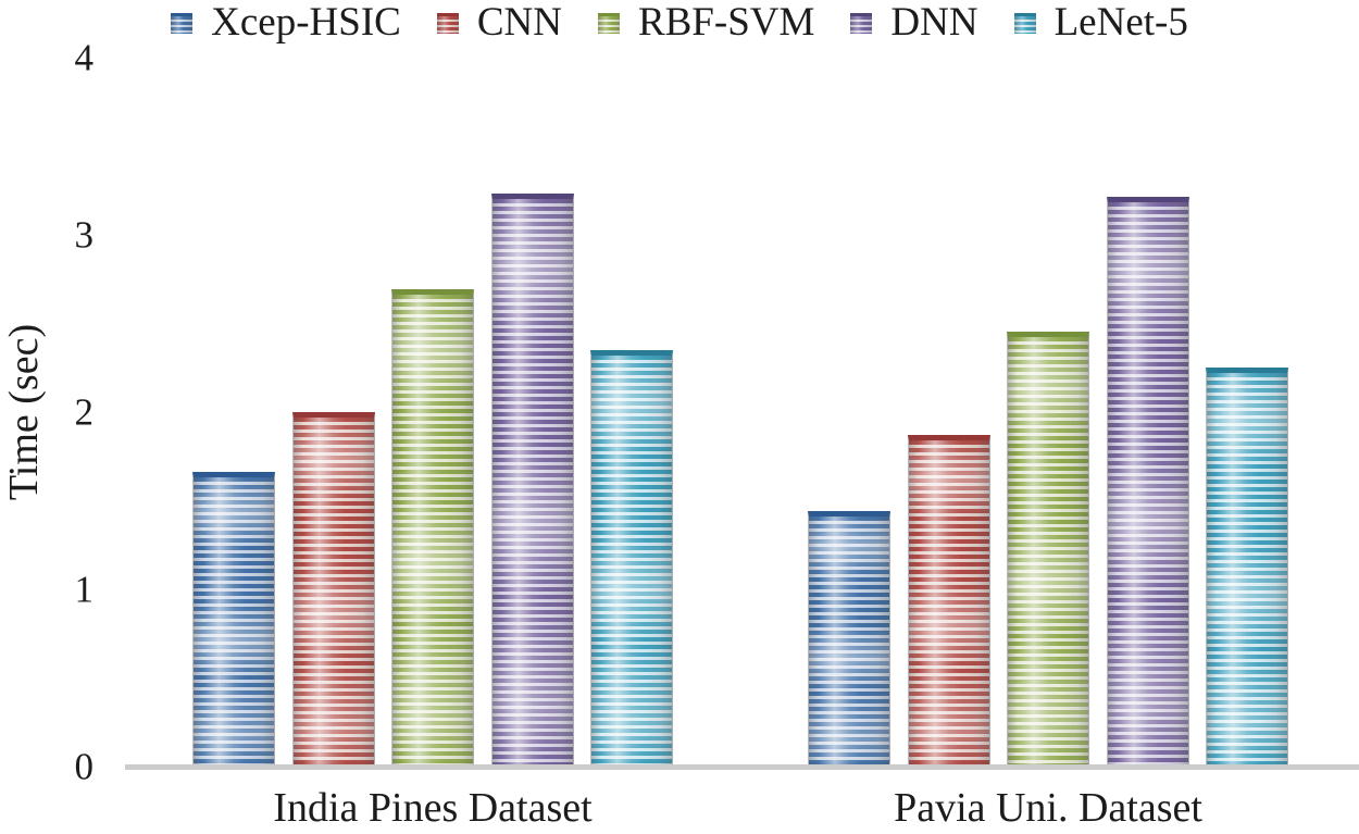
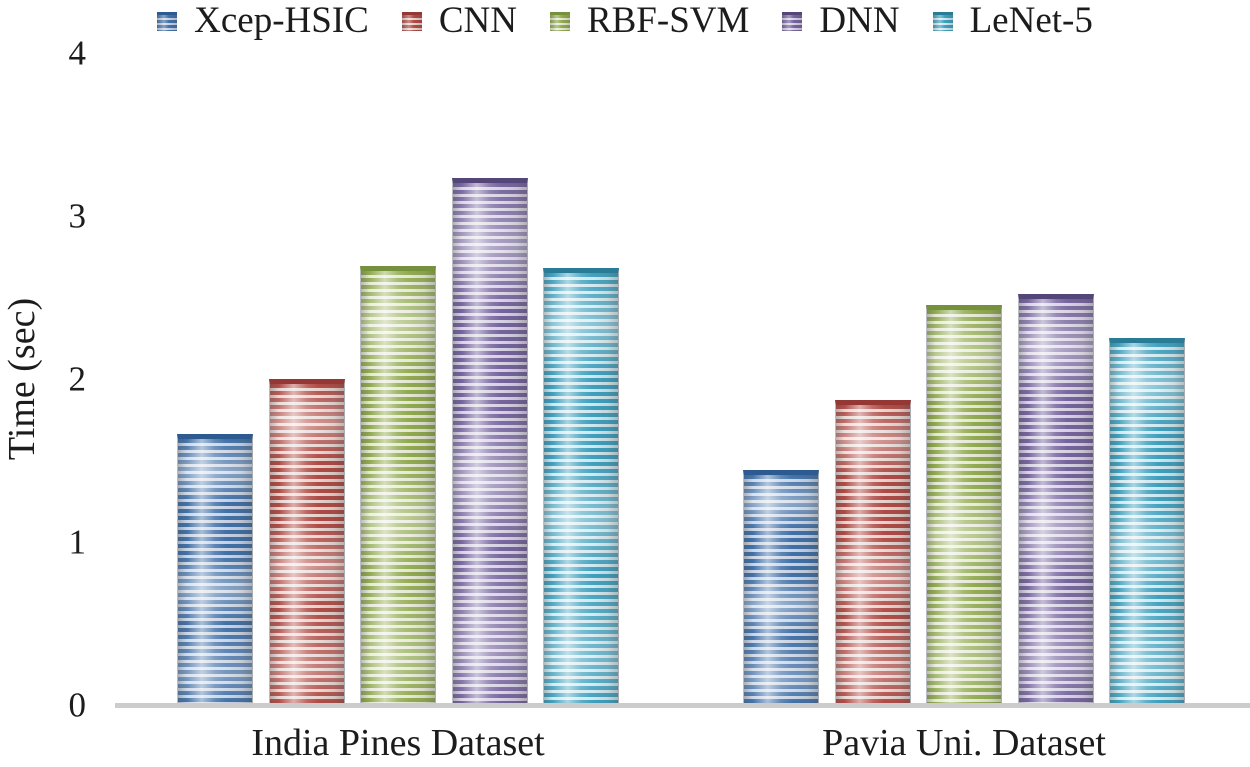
LeNet-5/India Pines Dataset: 2.34 -> 2.67
DNN/Pavia Uni. Dataset: 3.20 -> 2.51
